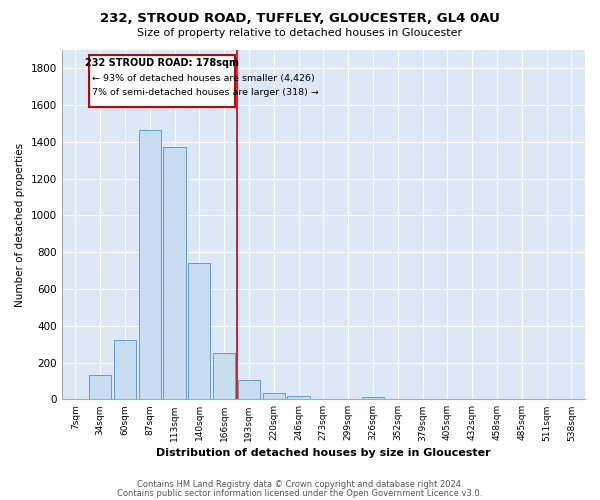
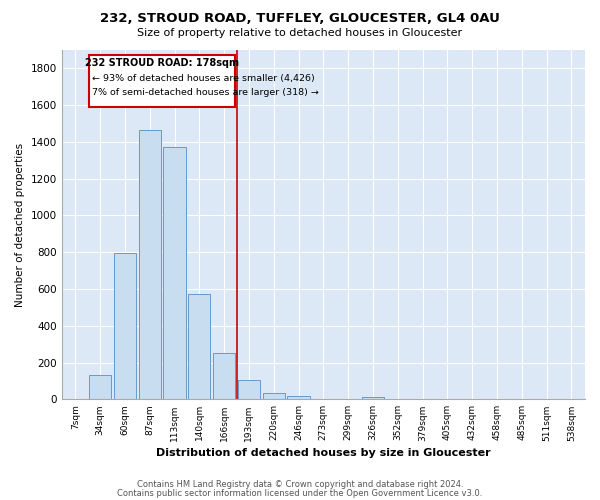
60sqm: 320 -> 800
140sqm: 740 -> 580
